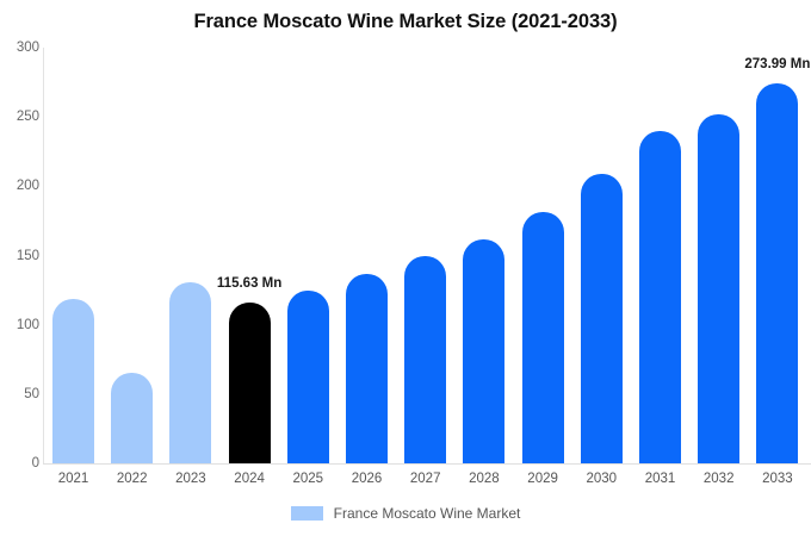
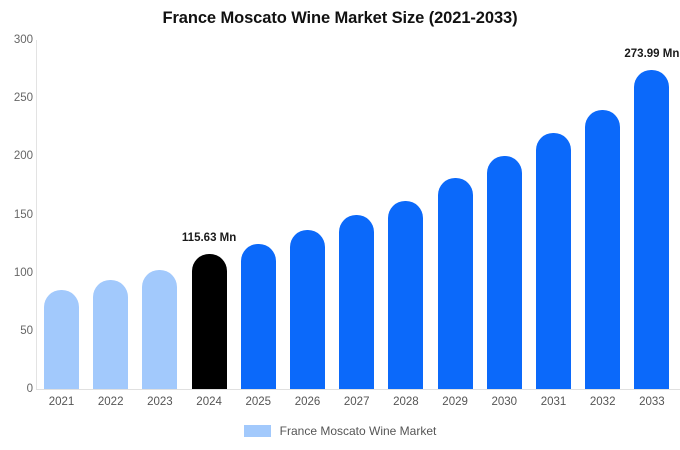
2021: 119 -> 85
2022: 65 -> 94
2023: 131 -> 102
2030: 209 -> 200
2031: 240 -> 220
2032: 252 -> 240
